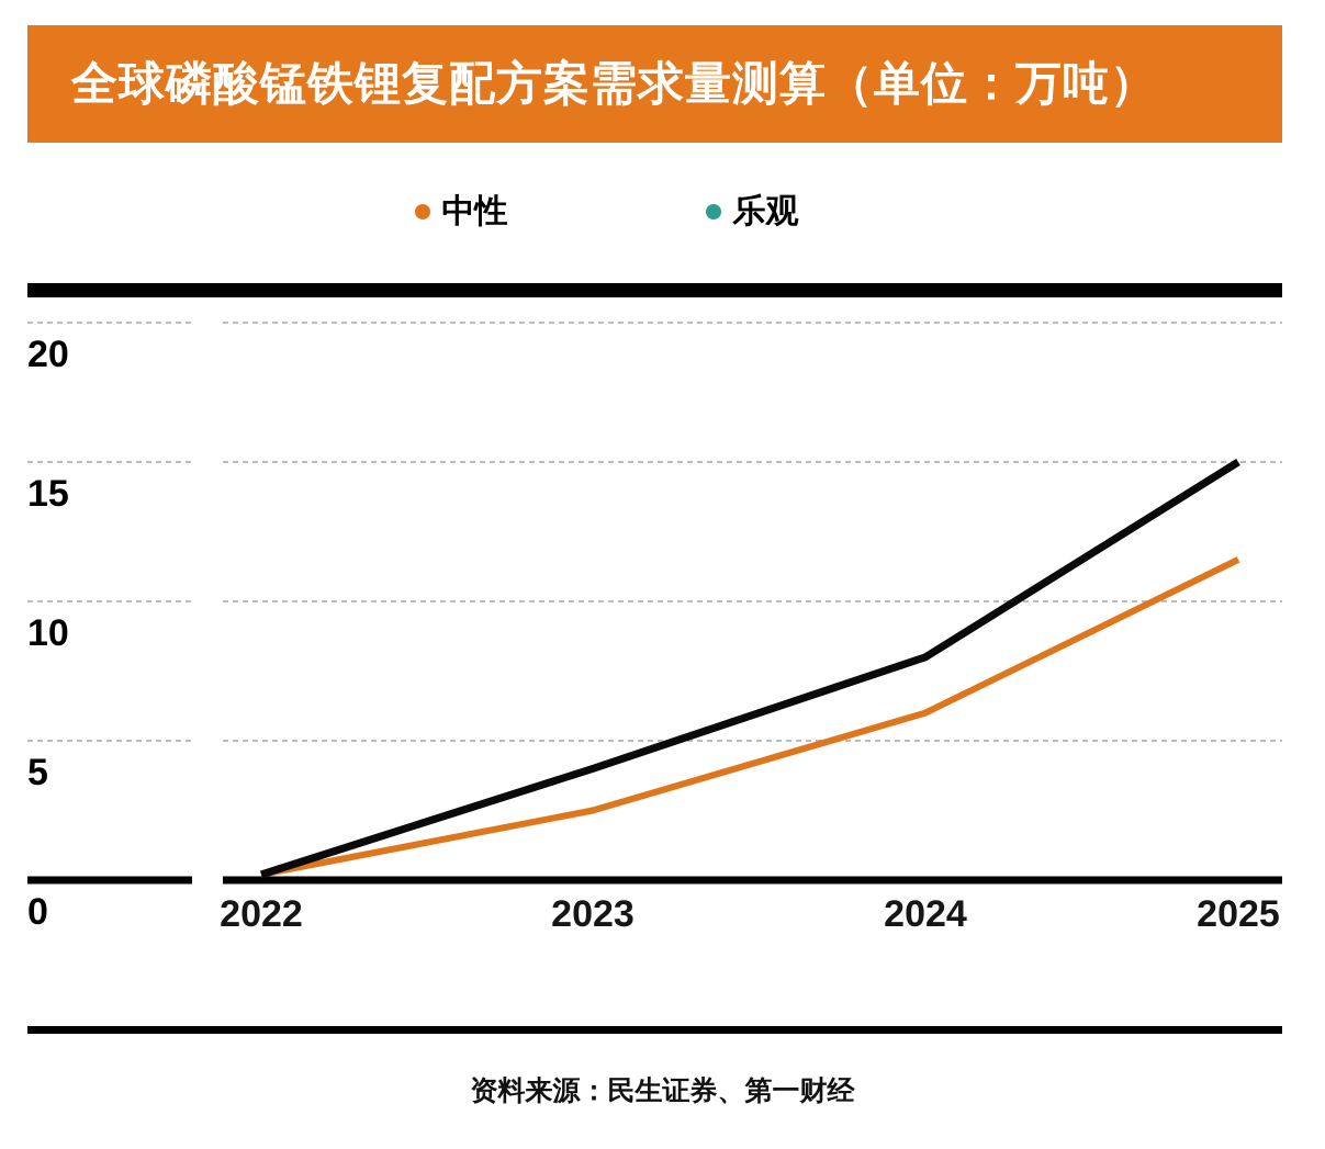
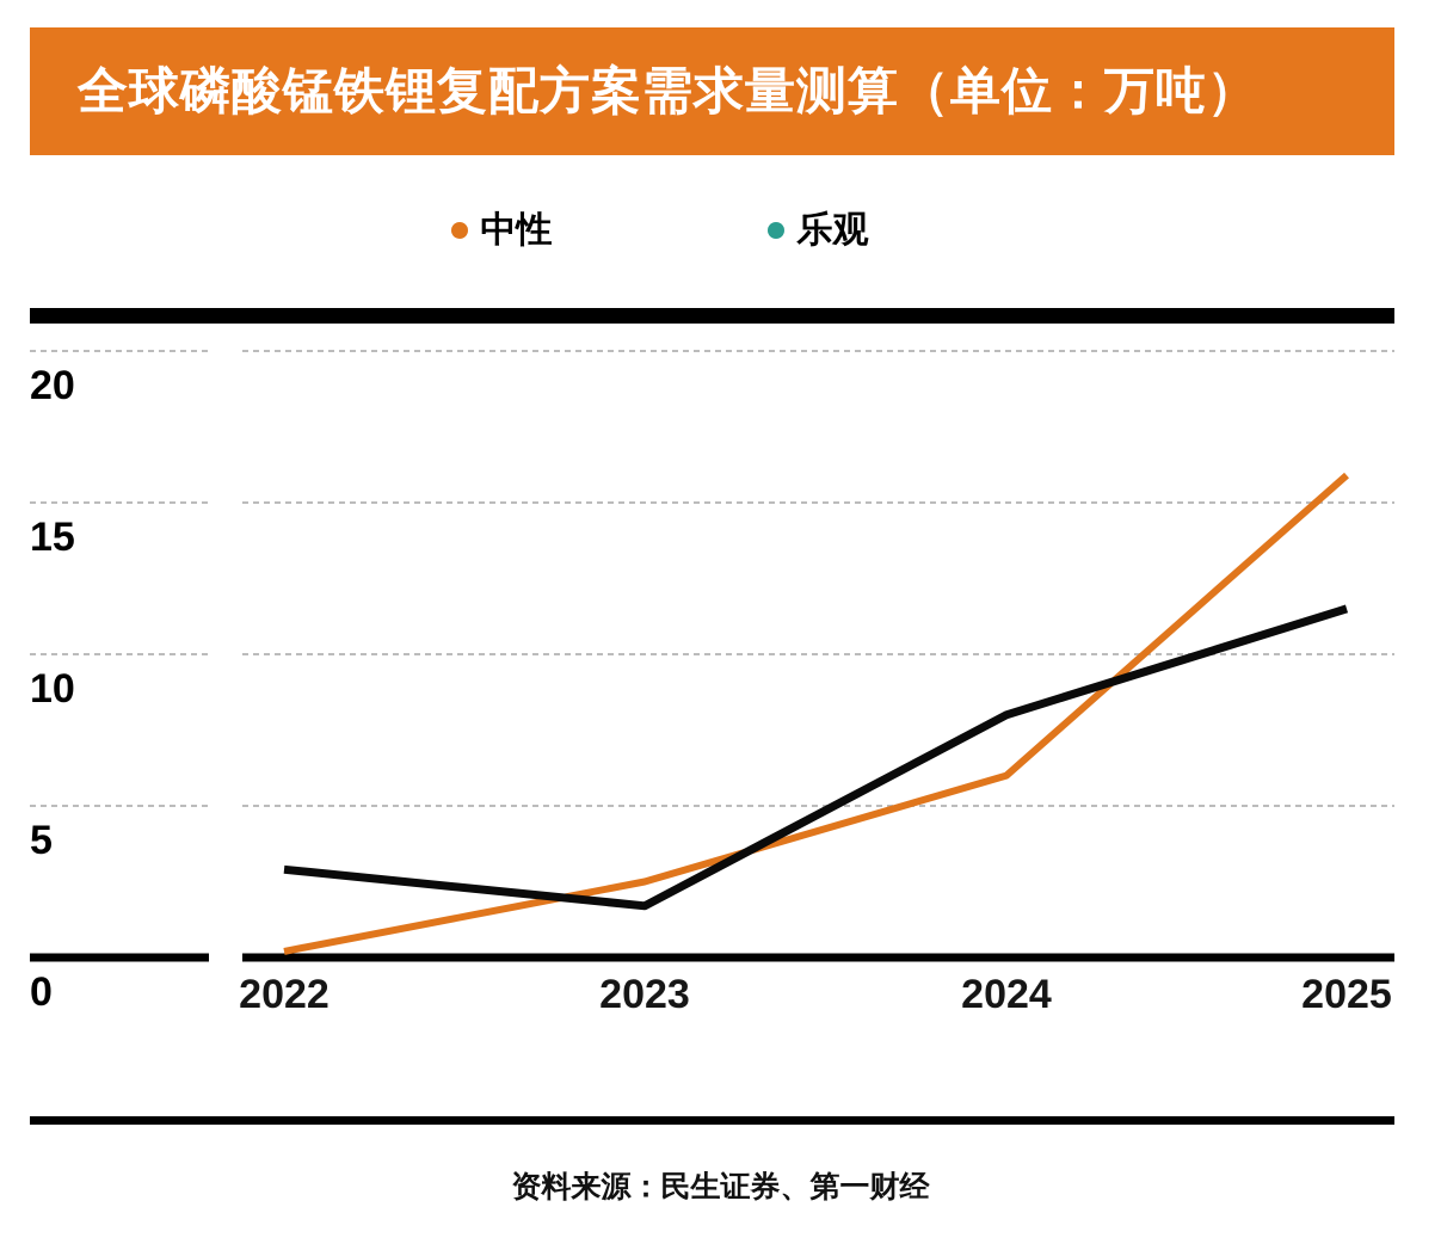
乐观/2022: 0.2 -> 2.9
乐观/2023: 4.0 -> 1.7
中性/2025: 11.5 -> 15.9
乐观/2025: 15.0 -> 11.5
